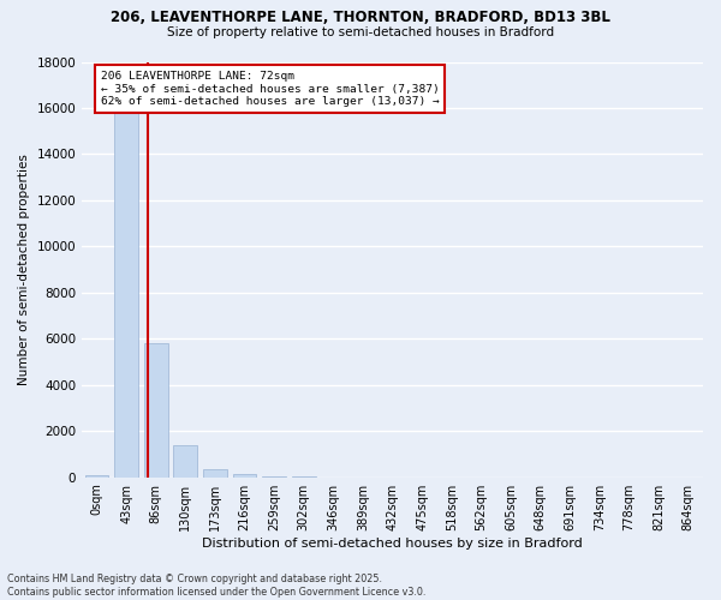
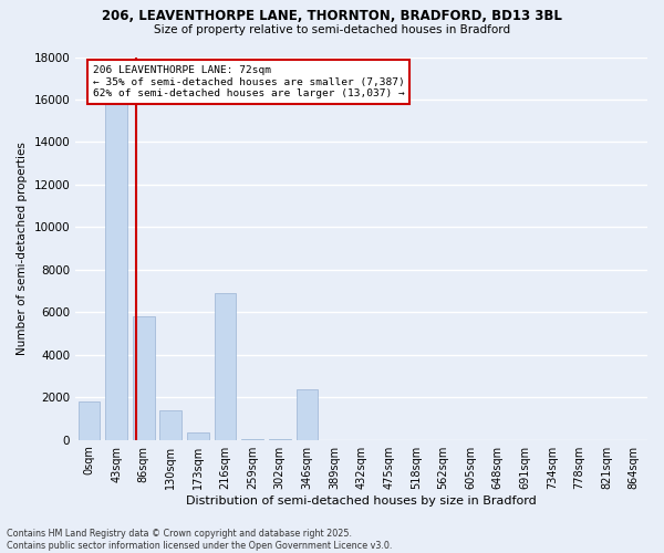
0sqm: 100 -> 1800
216sqm: 100 -> 6900
346sqm: 0 -> 2400
